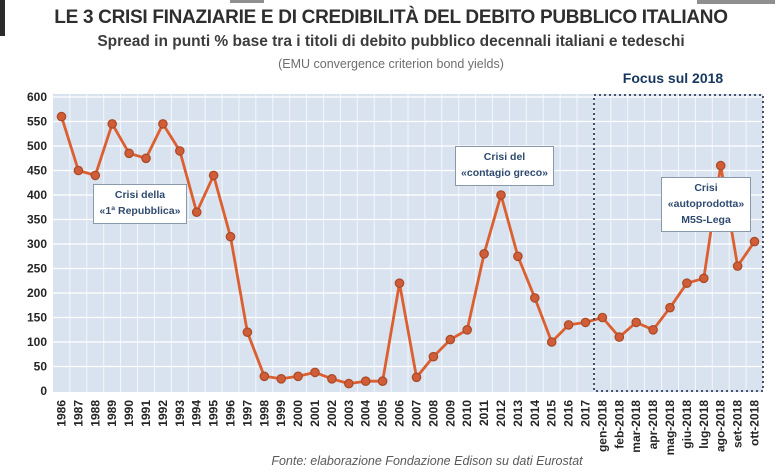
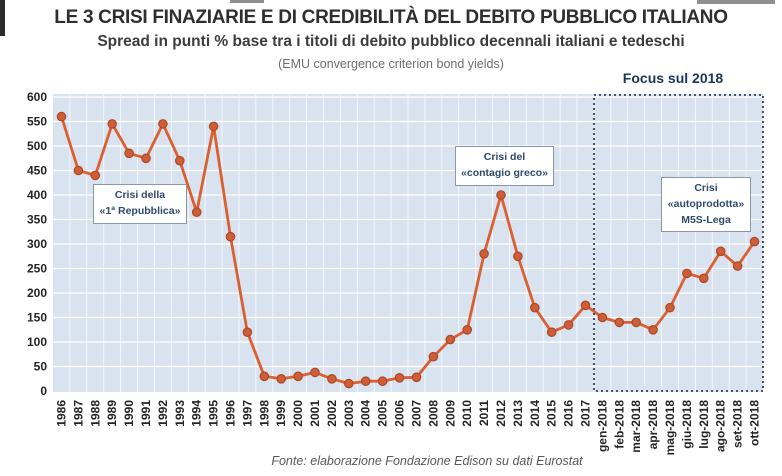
1993: 490 -> 470
1995: 440 -> 540
2006: 220 -> 30
2014: 190 -> 170
2015: 100 -> 120
2017: 140 -> 180
feb-2018: 110 -> 140
giu-2018: 220 -> 240
ago-2018: 460 -> 280
